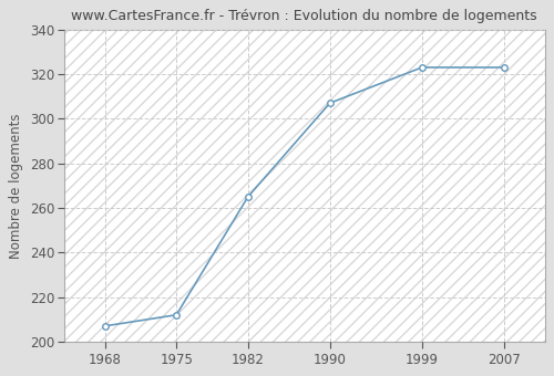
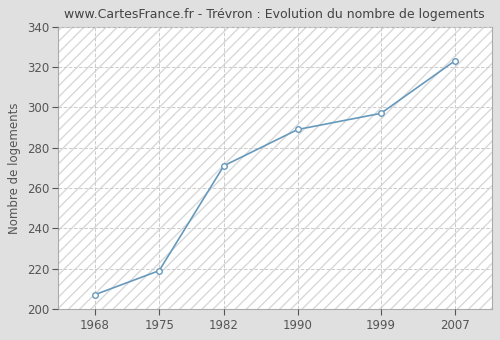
1975: 212 -> 219
1982: 265 -> 271
1990: 307 -> 289
1999: 323 -> 297
